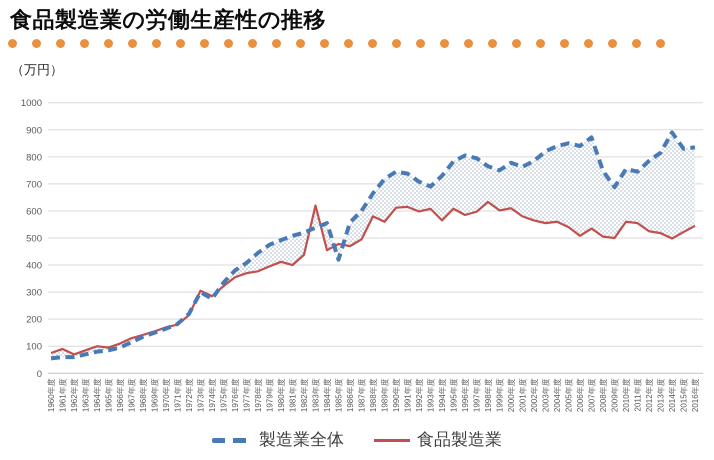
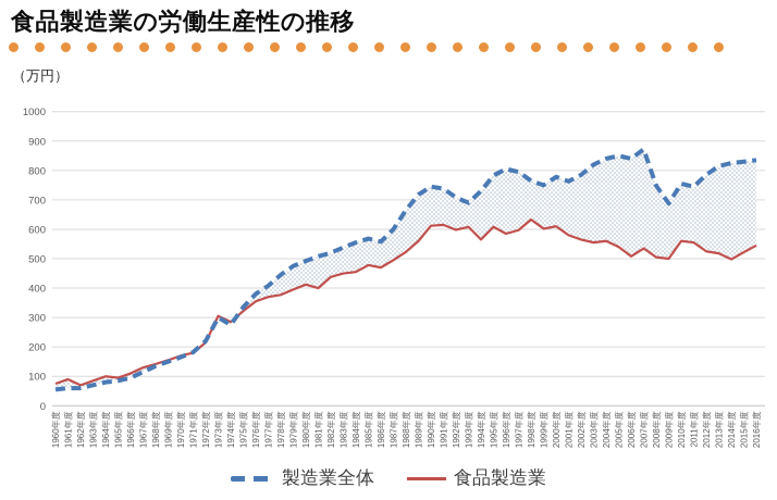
食品製造業/1983年度: 620 -> 450
製造業全体/1985年度: 420 -> 570
食品製造業/1988年度: 580 -> 520
製造業全体/2014年度: 890 -> 820
